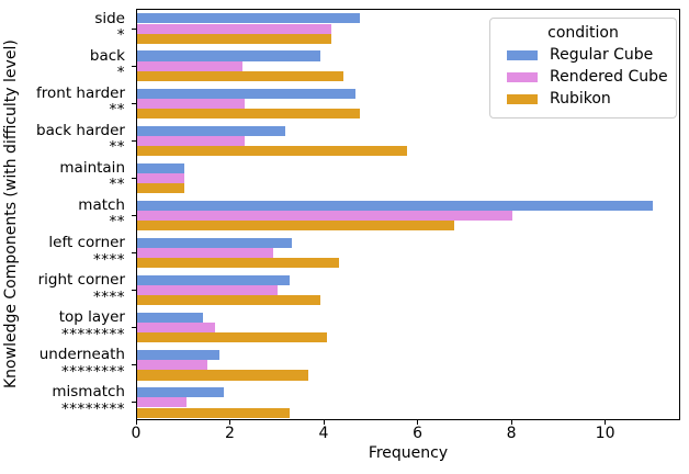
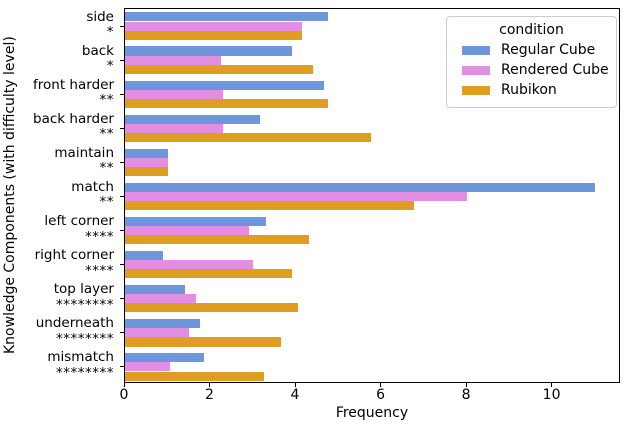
Regular Cube/right corner: 3.2 -> 0.9
